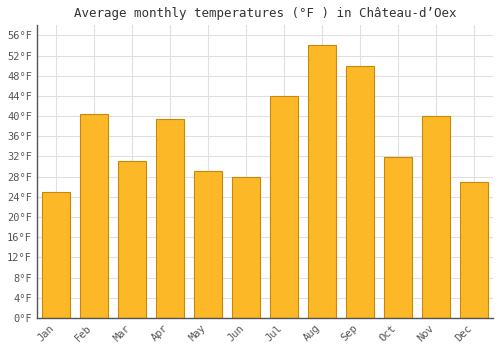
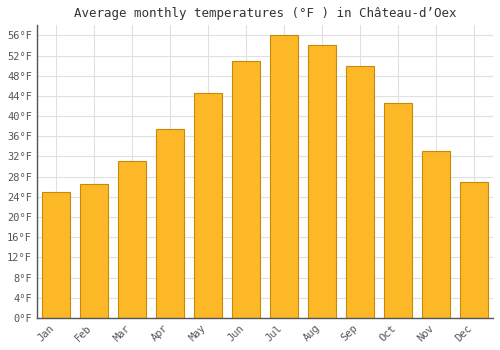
Feb: 40.4°F -> 26.5°F
Apr: 39.4°F -> 37.5°F
May: 29.2°F -> 44.5°F
Jun: 28.0°F -> 51.0°F
Jul: 44.0°F -> 56.0°F
Oct: 31.8°F -> 42.5°F
Nov: 40.0°F -> 33.0°F
